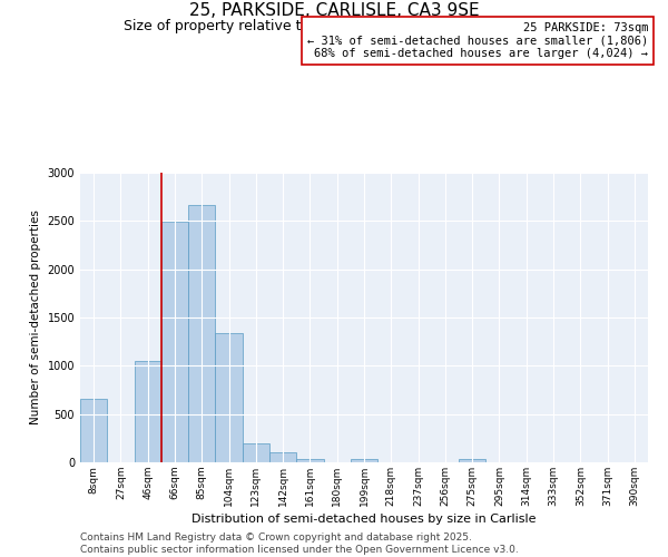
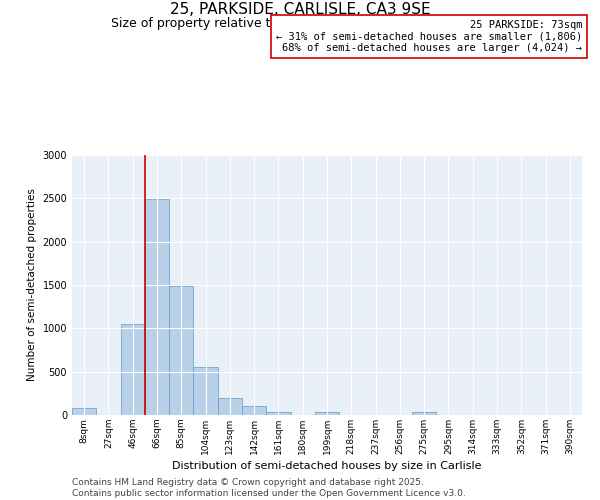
8sqm: 660 -> 80
85sqm: 2660 -> 1490
104sqm: 1340 -> 550
